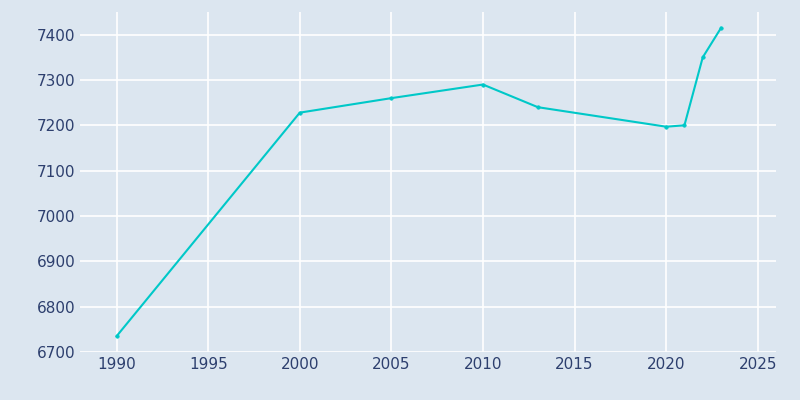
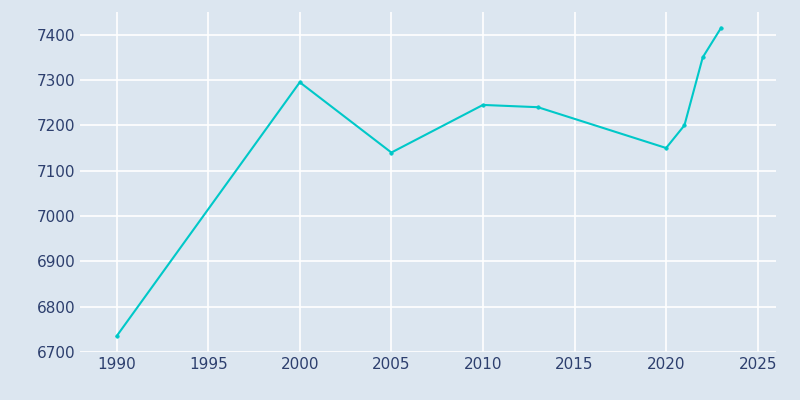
2000: 7228 -> 7295
2005: 7260 -> 7140
2010: 7290 -> 7245
2020: 7197 -> 7150
